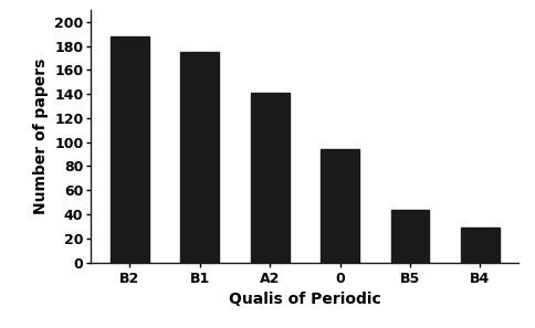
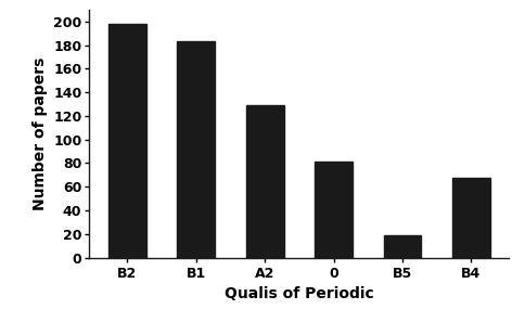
B2: 188 -> 198
B1: 175 -> 183
A2: 141 -> 129
0: 94 -> 81
B5: 44 -> 19
B4: 29 -> 68
